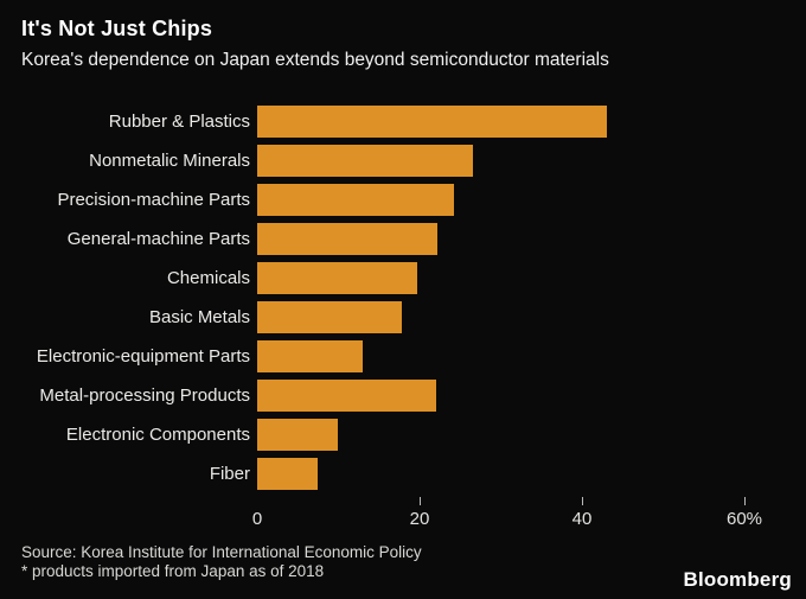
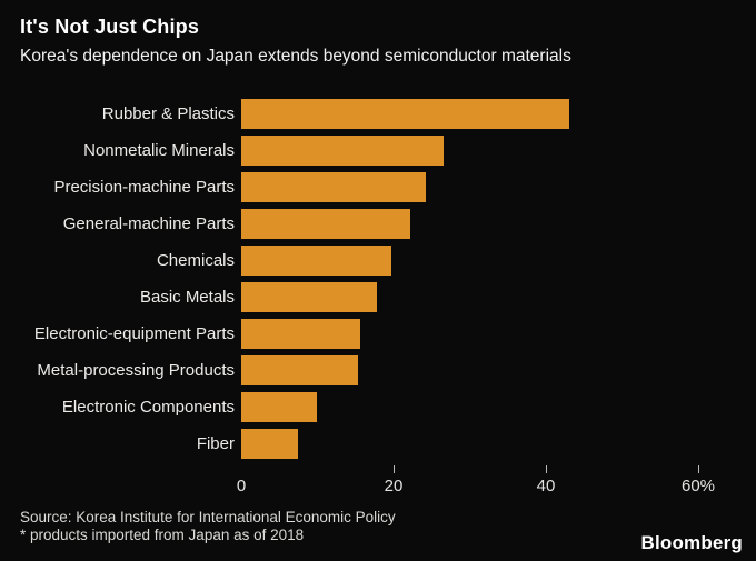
Electronic-equipment Parts: 13% -> 16%
Metal-processing Products: 22% -> 15%
